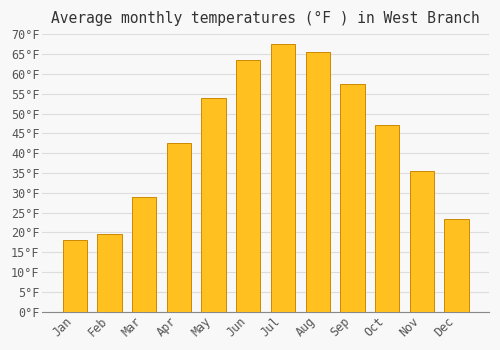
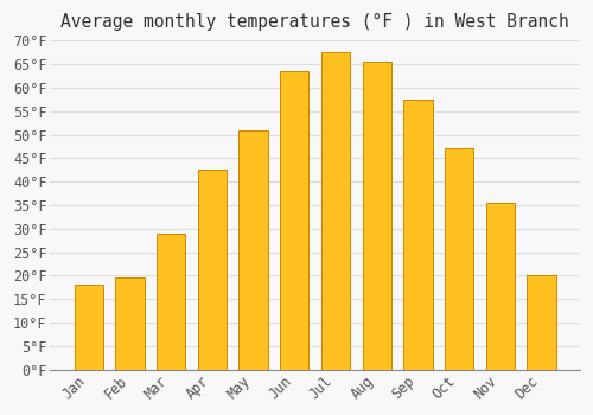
May: 54.0°F -> 51.0°F
Dec: 23.5°F -> 20.0°F
